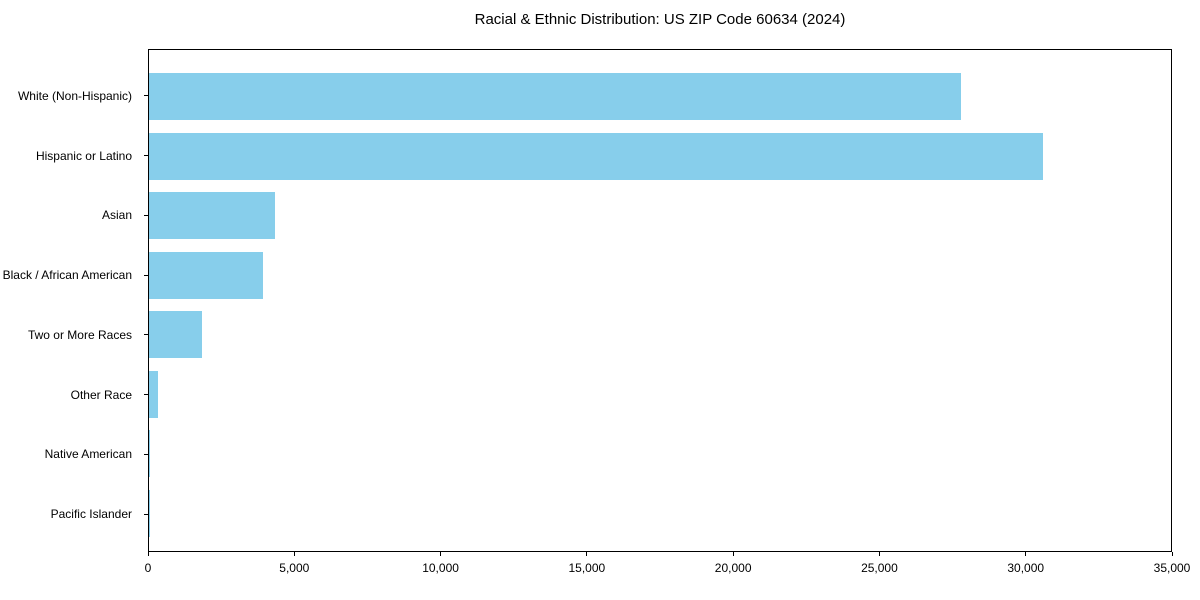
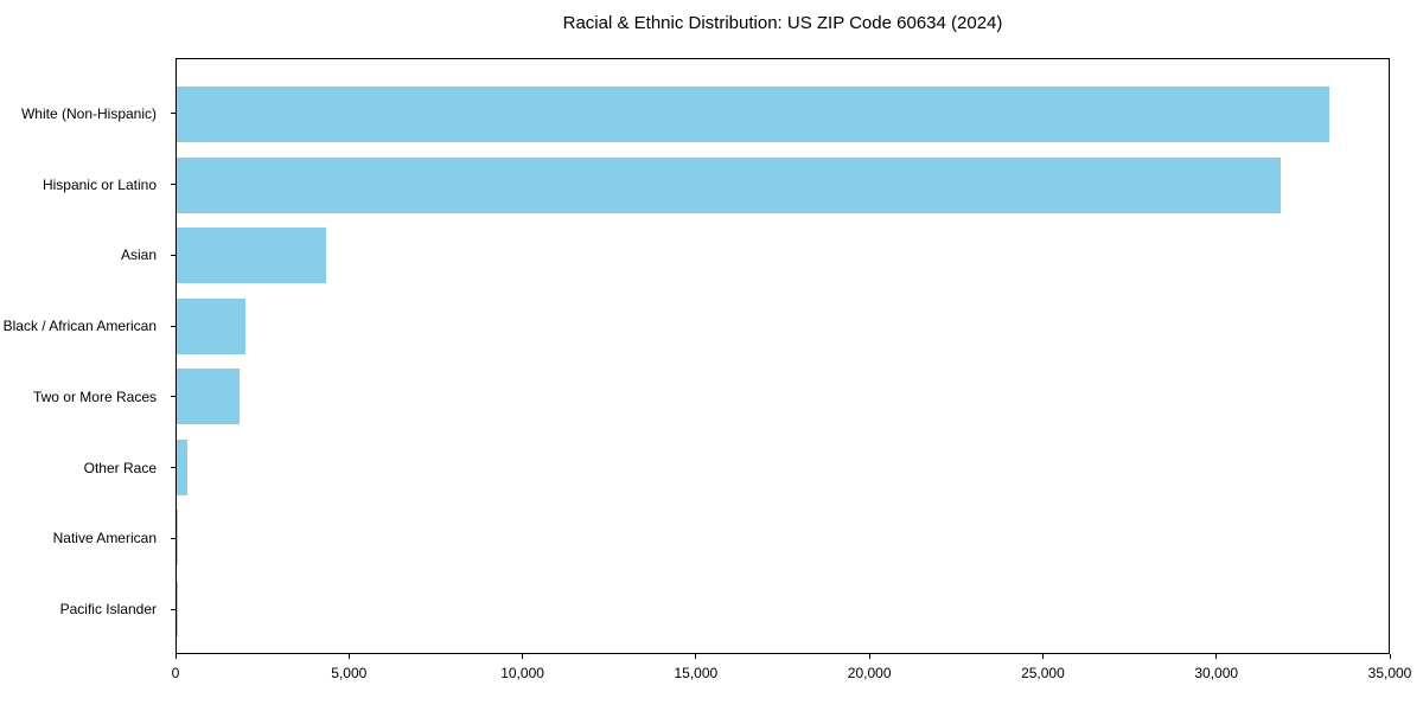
White (Non-Hispanic): 27800 -> 33300
Hispanic or Latino: 30600 -> 31900
Black / African American: 3900 -> 2000
